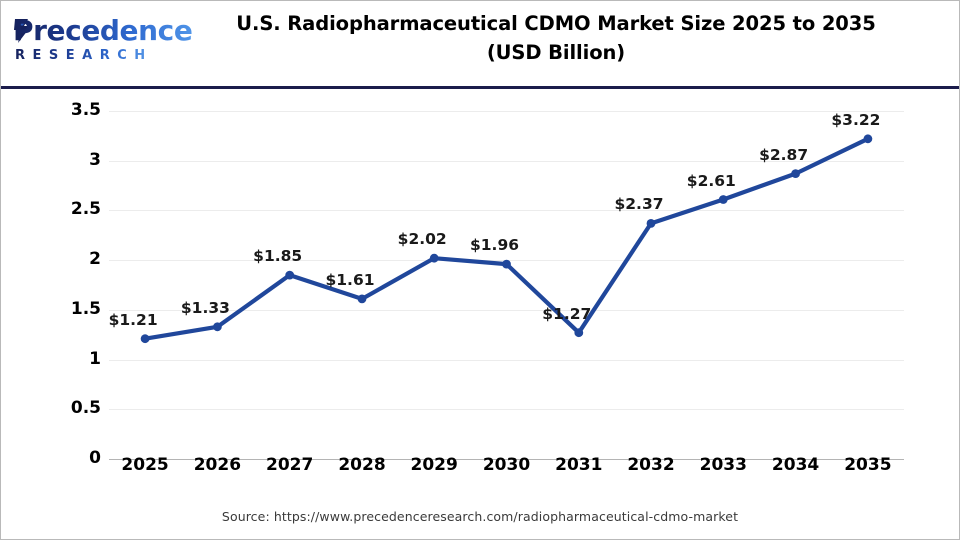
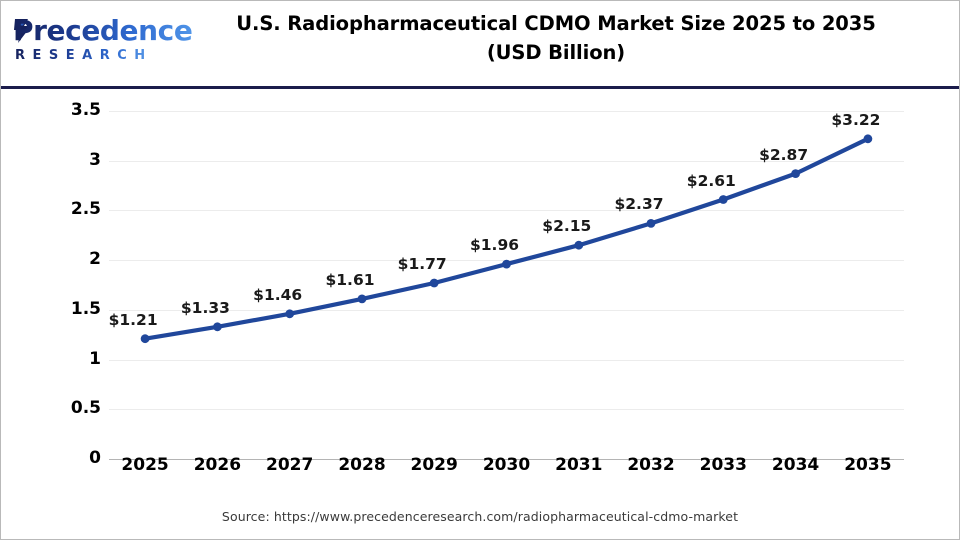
2027: $1.85 -> $1.46
2029: $2.02 -> $1.77
2031: $1.27 -> $2.15
